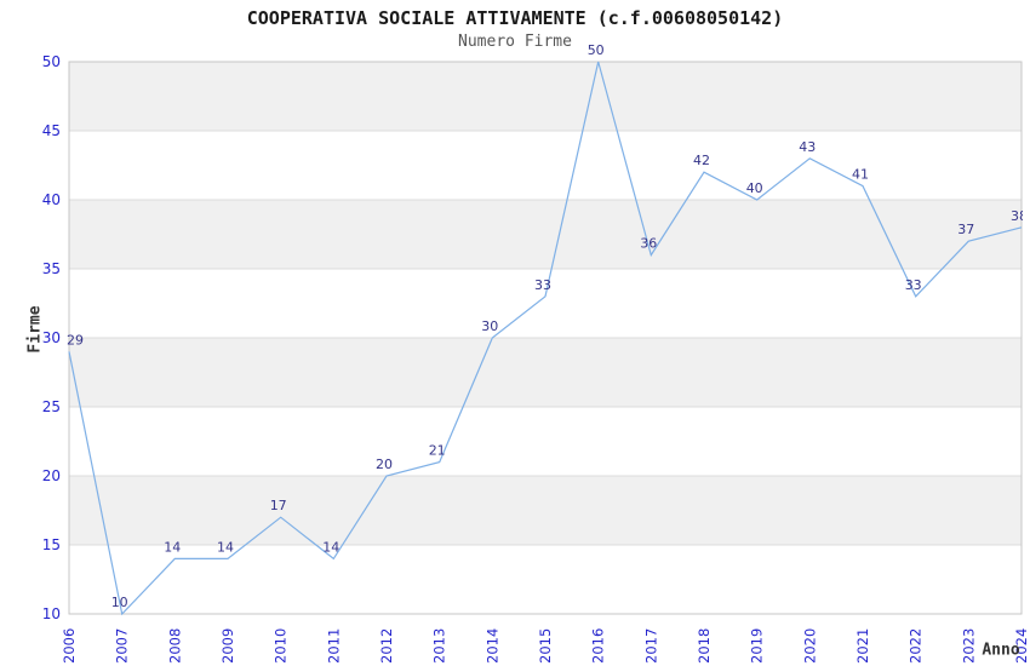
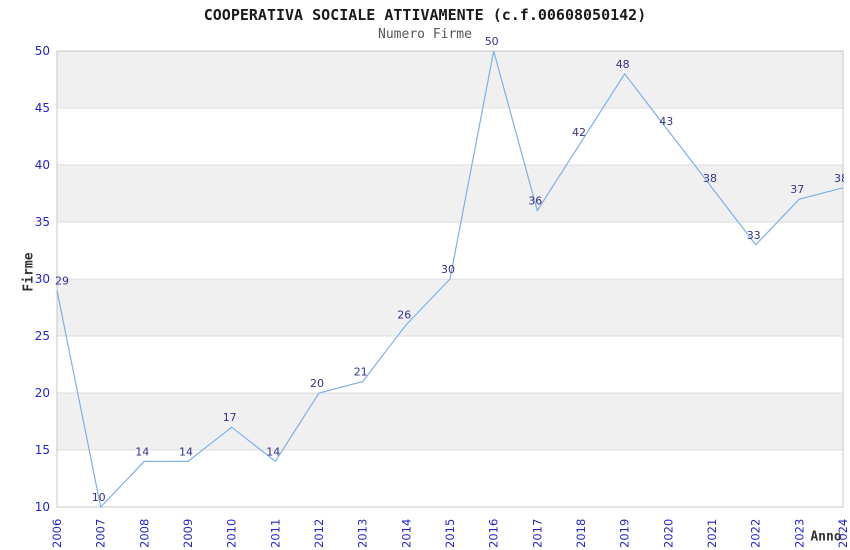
2014: 30 -> 26
2015: 33 -> 30
2019: 40 -> 48
2021: 41 -> 38
